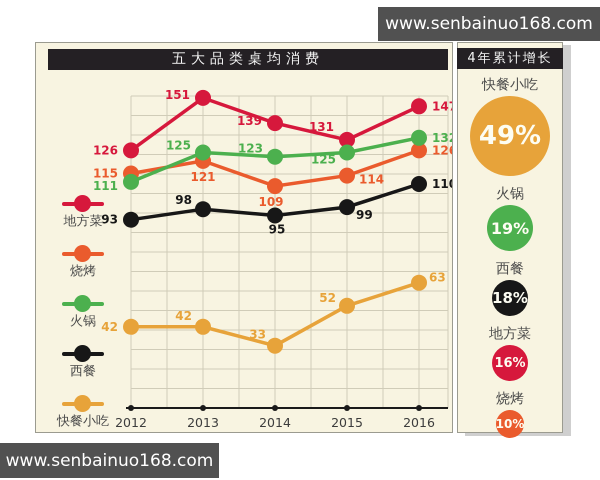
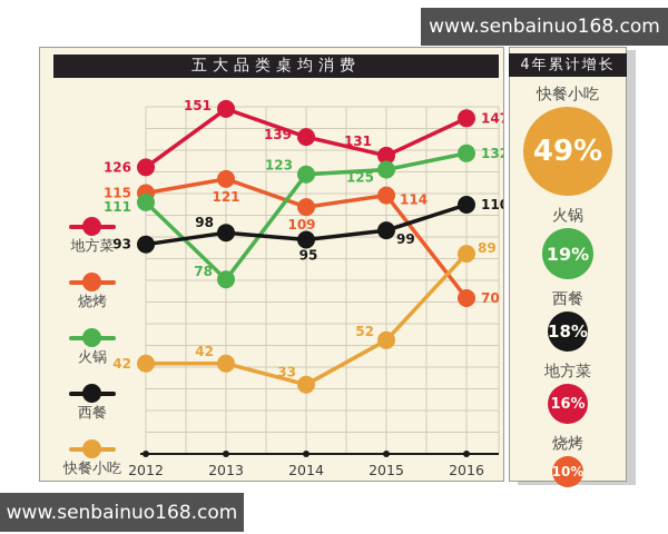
火锅/2013: 125 -> 78
烧烤/2016: 126 -> 70
快餐小吃/2016: 63 -> 89
